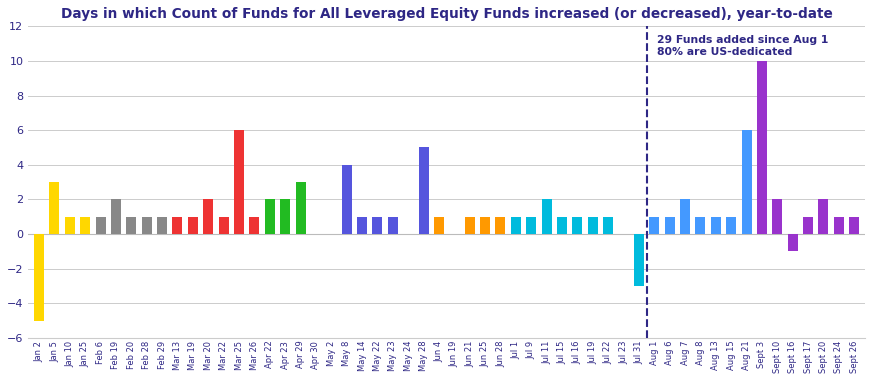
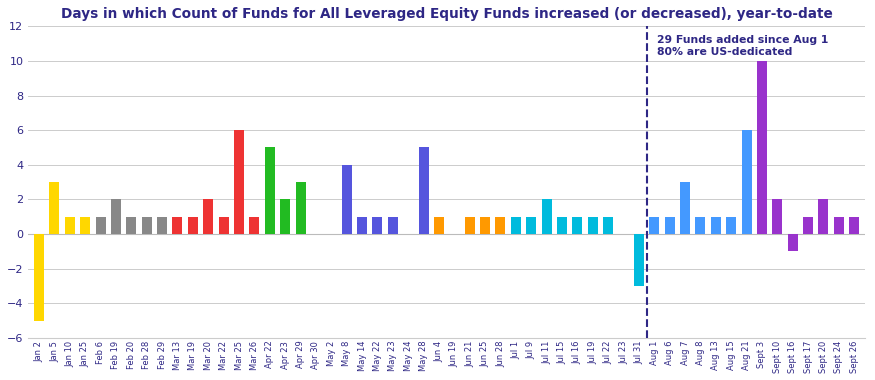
Apr 22: 2 -> 5
Aug 7: 2 -> 3
